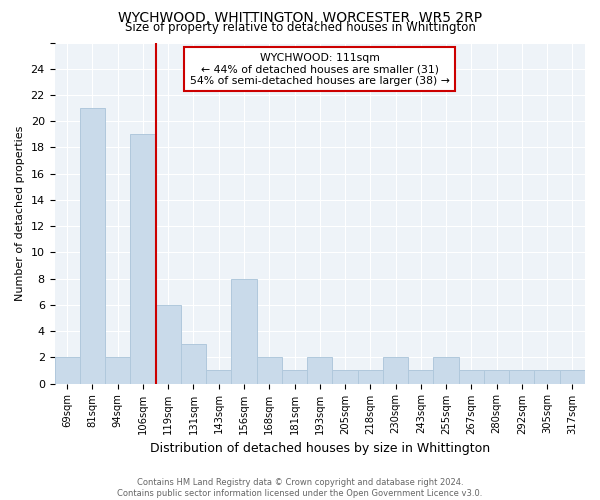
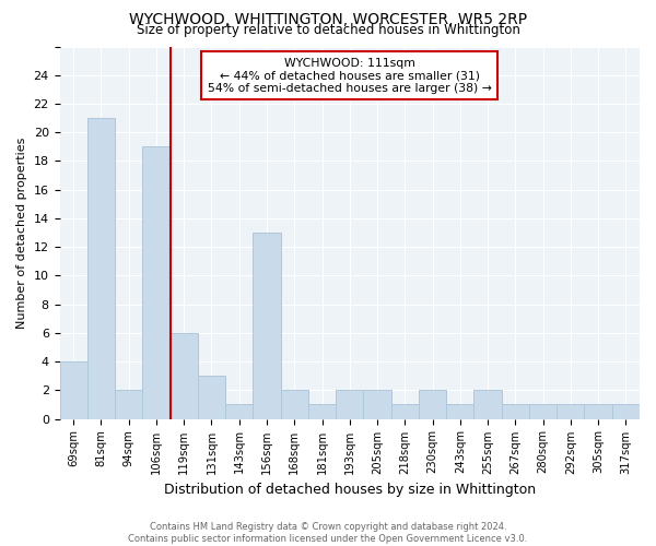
69sqm: 2 -> 4
156sqm: 8 -> 13
205sqm: 1 -> 2
